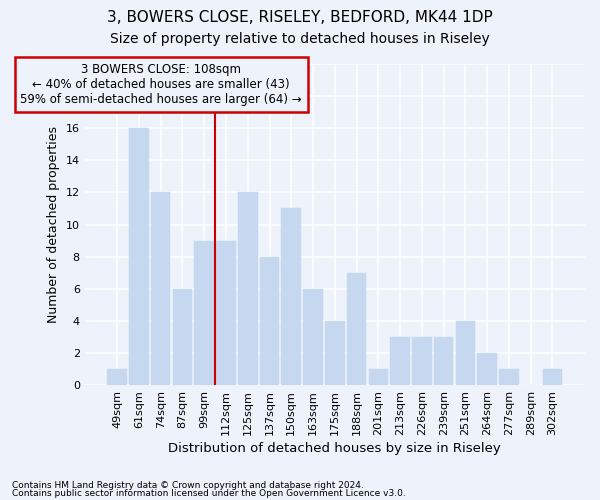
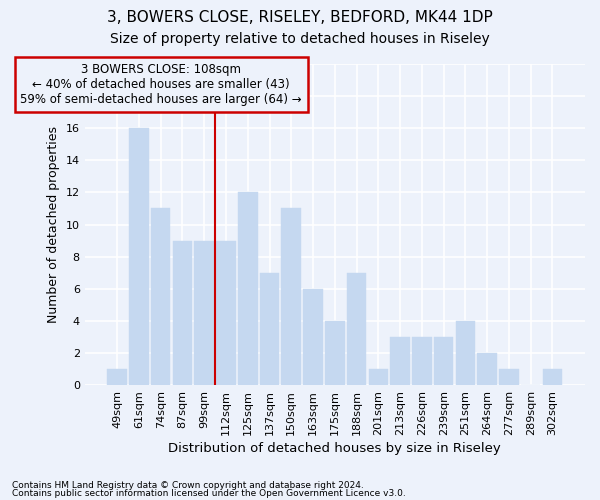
74sqm: 12 -> 11
87sqm: 6 -> 9
137sqm: 8 -> 7
